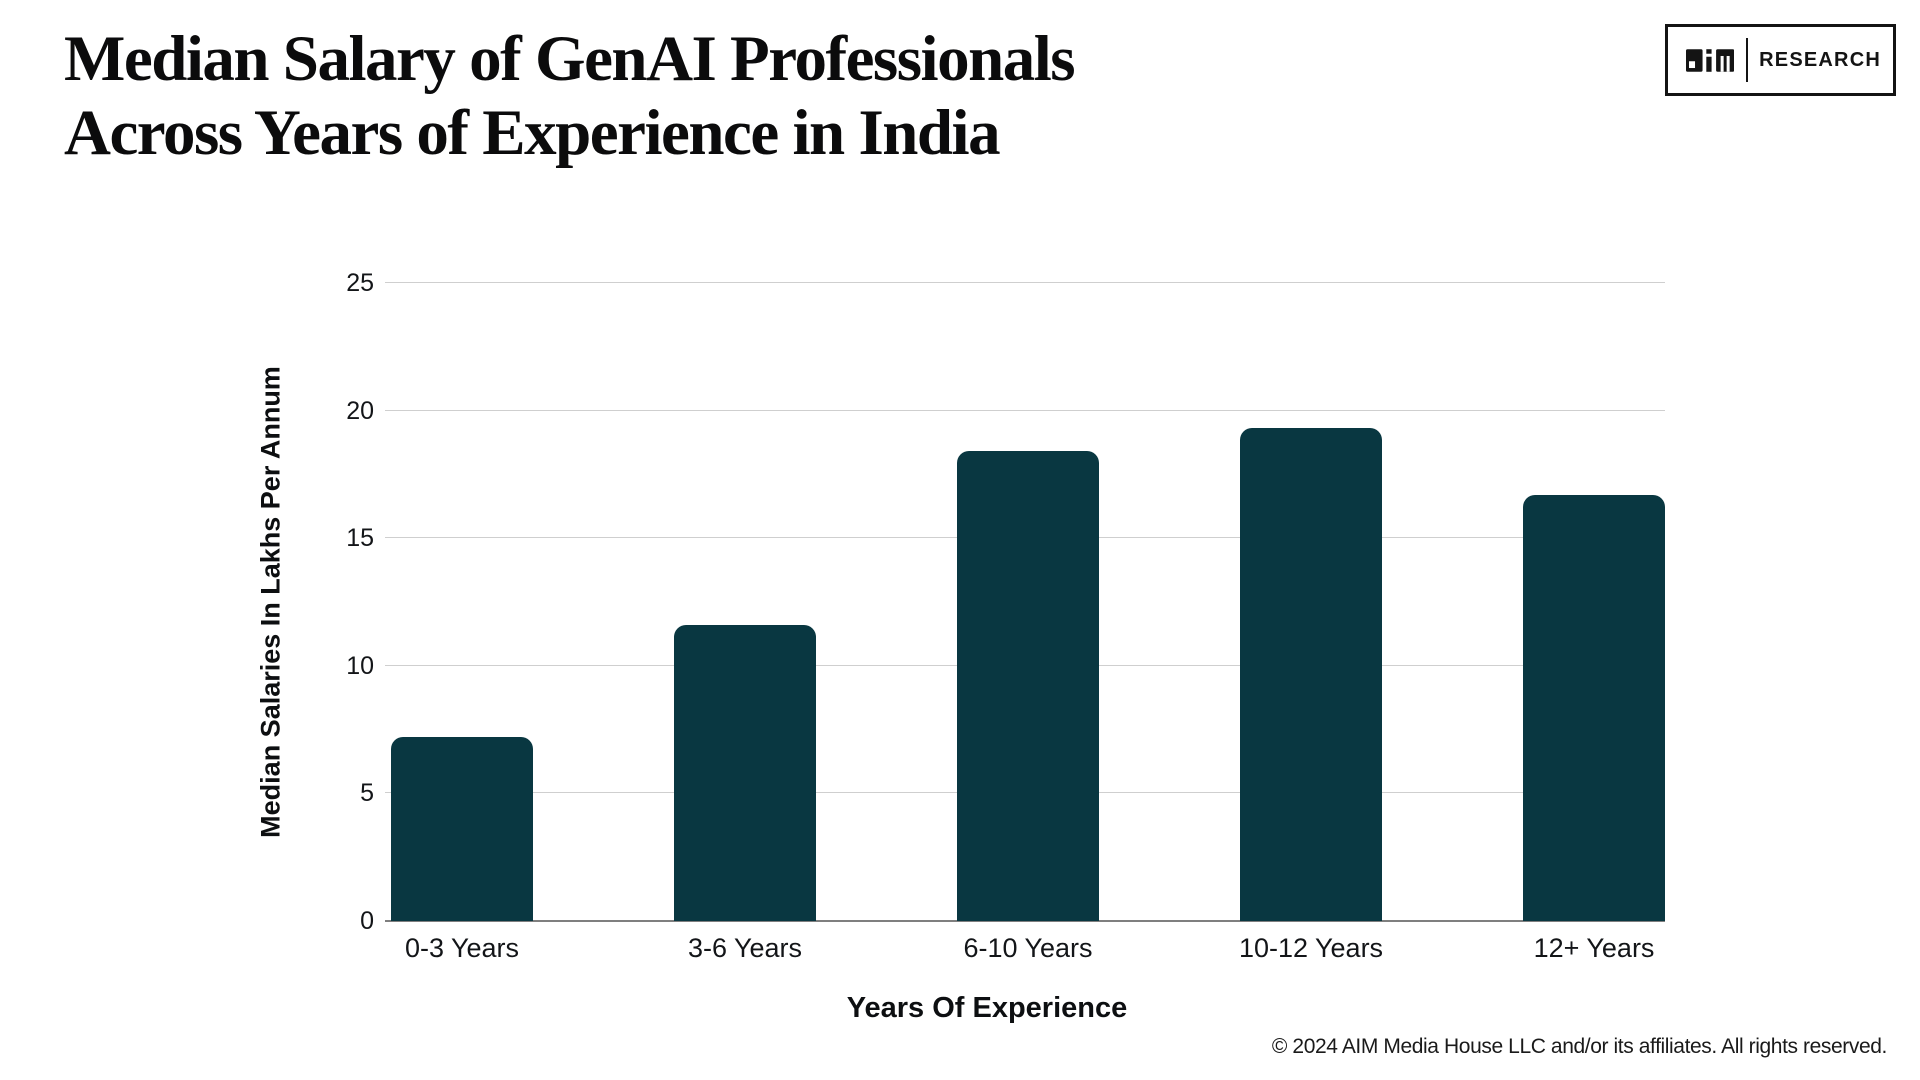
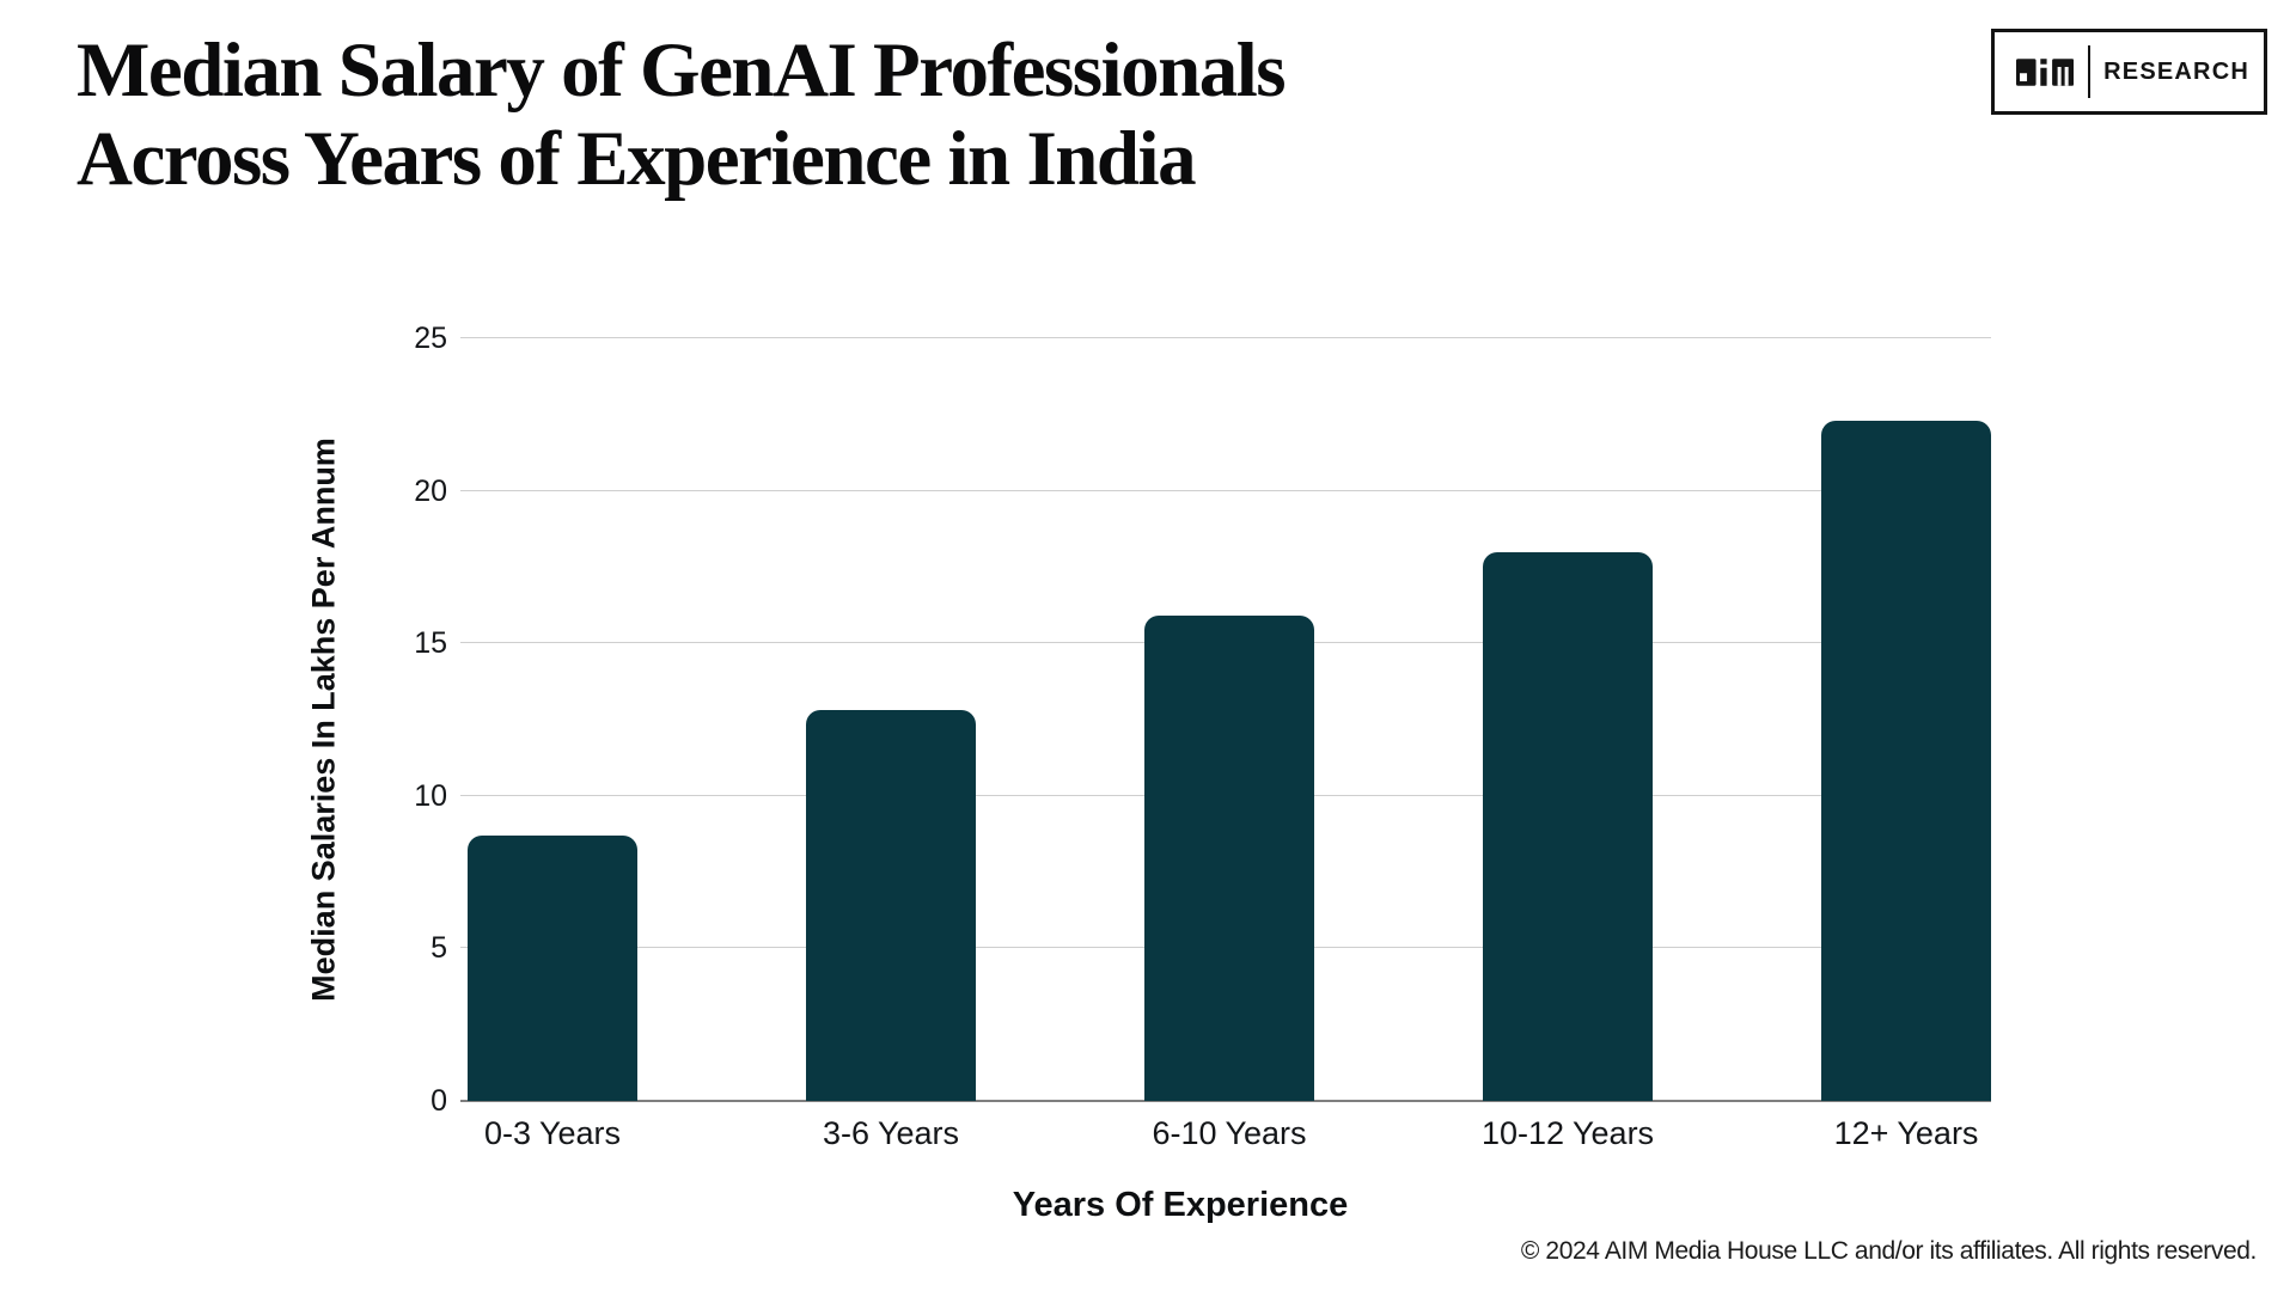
0-3 Years: 7.2 -> 8.7
3-6 Years: 11.6 -> 12.8
6-10 Years: 18.4 -> 15.9
10-12 Years: 19.3 -> 18.0
12+ Years: 16.7 -> 22.3
